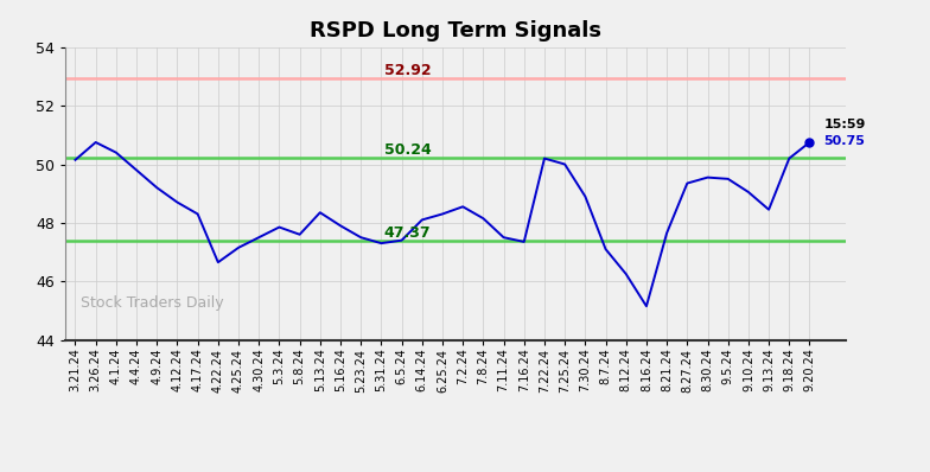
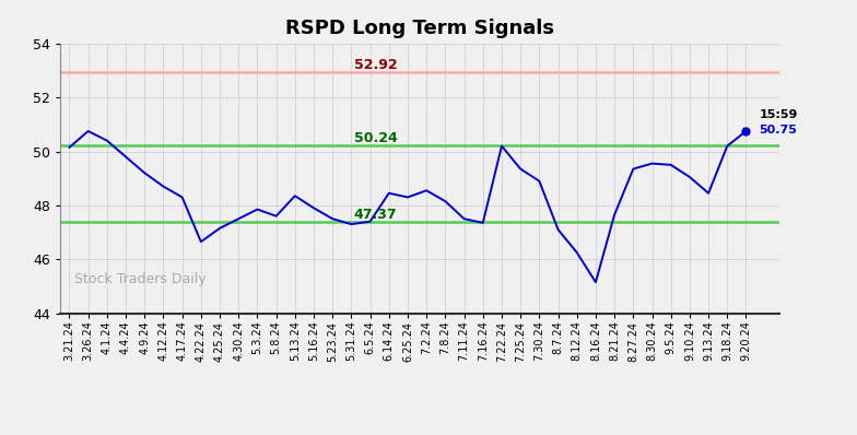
6.14.24: 48.10 -> 48.45
7.25.24: 50.00 -> 49.35
